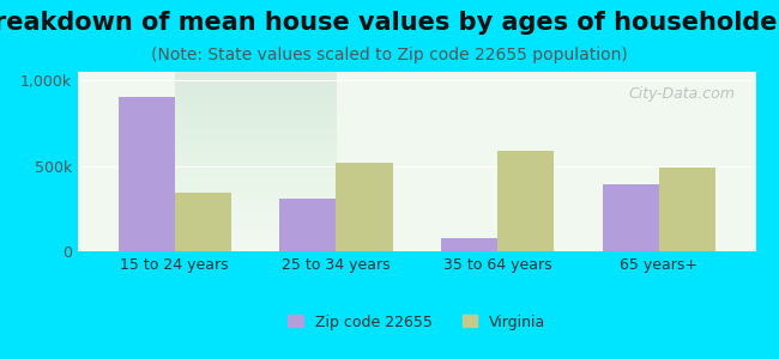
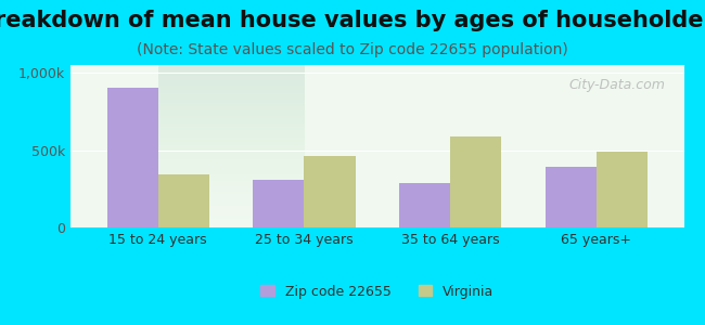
Virginia/25 to 34 years: 520k -> 460k
Zip code 22655/35 to 64 years: 80k -> 290k
